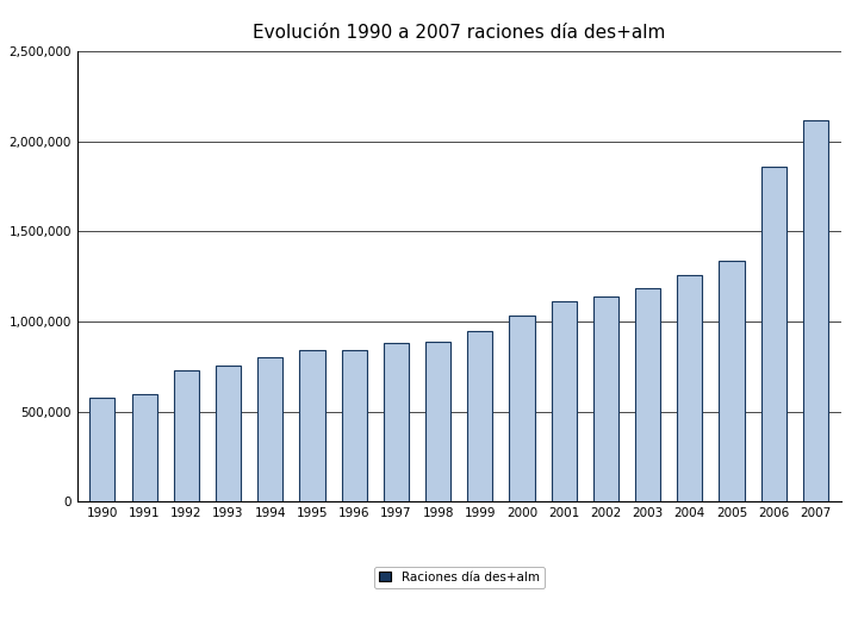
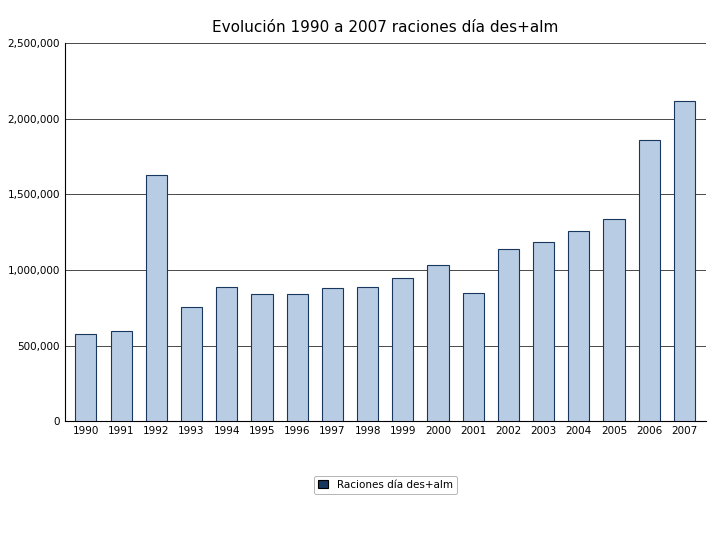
1992: 730,000 -> 1,630,000
1994: 800,000 -> 890,000
2001: 1,110,000 -> 850,000
